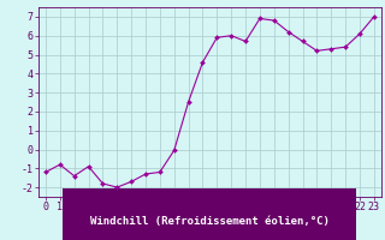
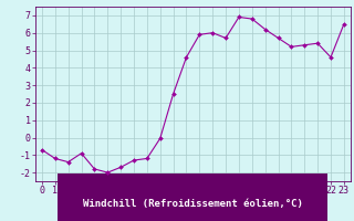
0: -1.2 -> -0.7
1: -0.8 -> -1.2
22: 6.1 -> 4.6
23: 7.0 -> 6.5
